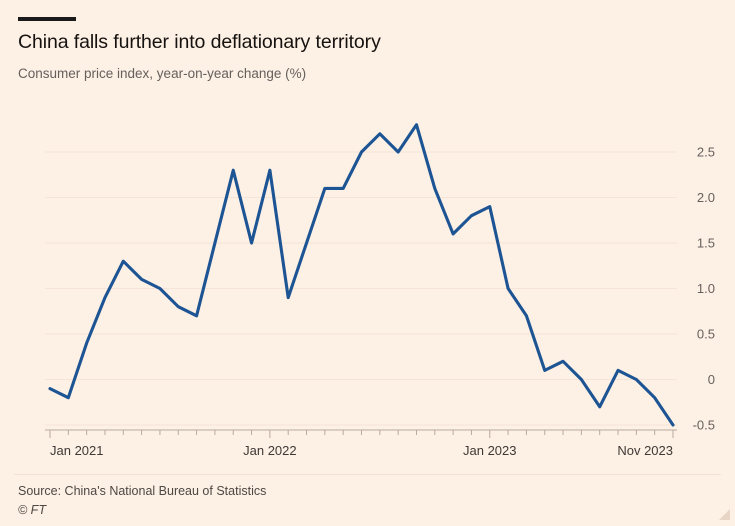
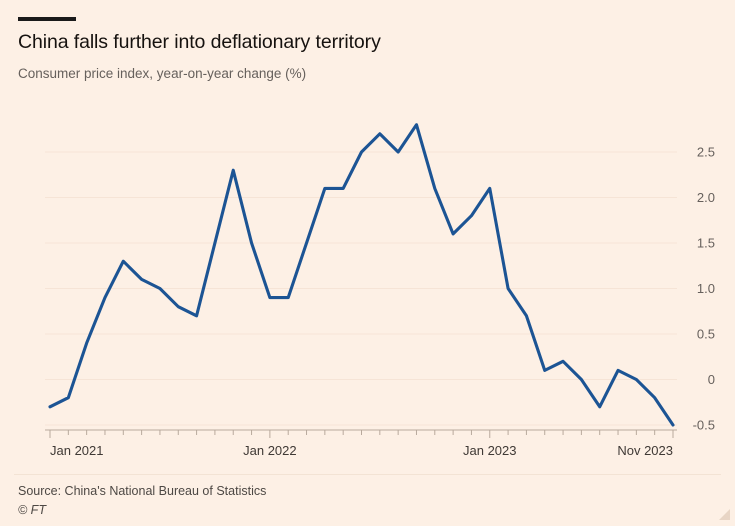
Jan 2021: -0.1 -> -0.3
Jan 2022: 2.3 -> 0.9
Jan 2023: 1.9 -> 2.1
